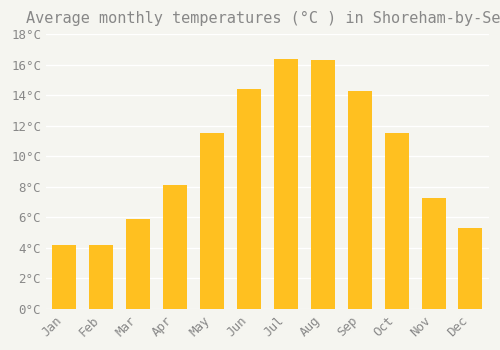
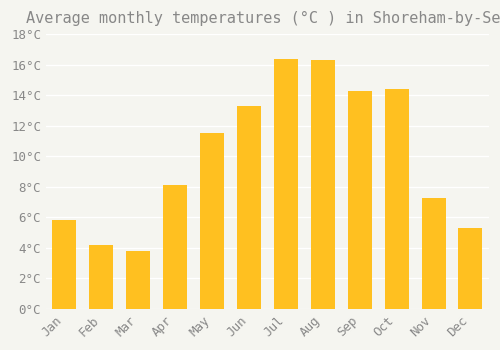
Jan: 4.2°C -> 5.8°C
Mar: 5.9°C -> 3.8°C
Jun: 14.4°C -> 13.3°C
Oct: 11.5°C -> 14.4°C
